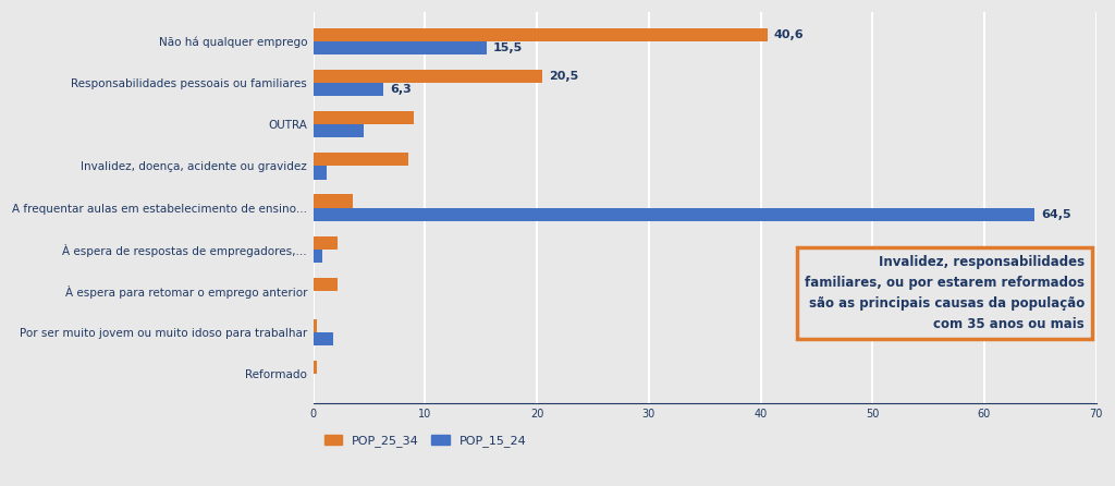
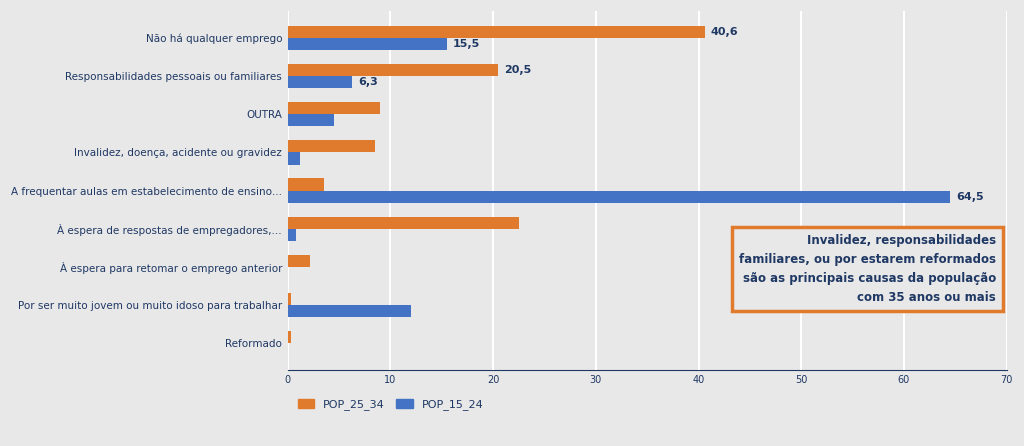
POP_25_34/À espera de respostas de empregadores,...: 2.2 -> 22.5
POP_15_24/Por ser muito jovem ou muito idoso para trabalhar: 1.8 -> 12.0
